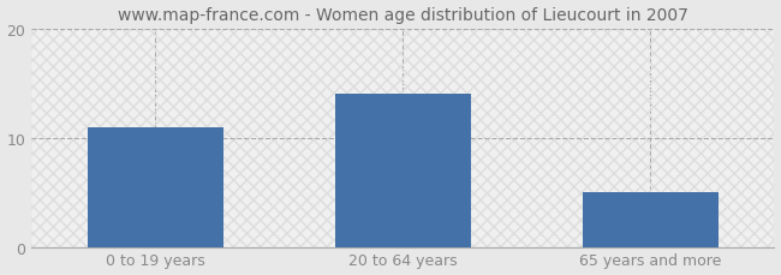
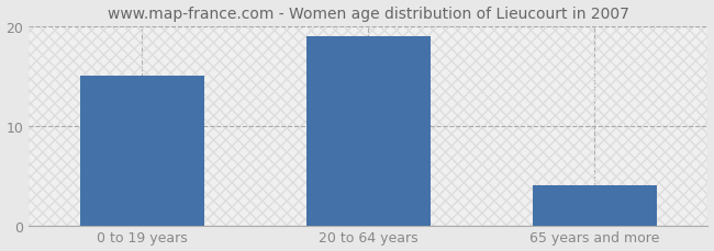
0 to 19 years: 11 -> 15
20 to 64 years: 14 -> 19
65 years and more: 5 -> 4
